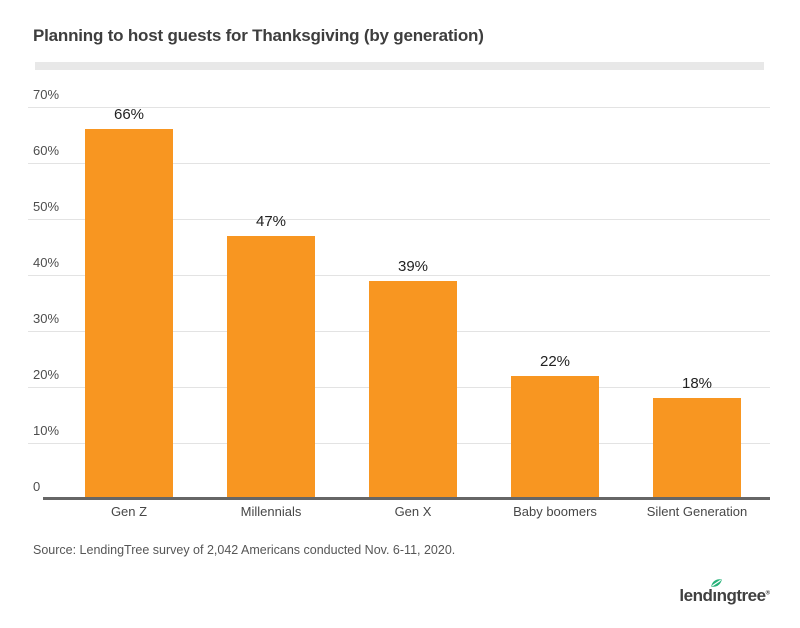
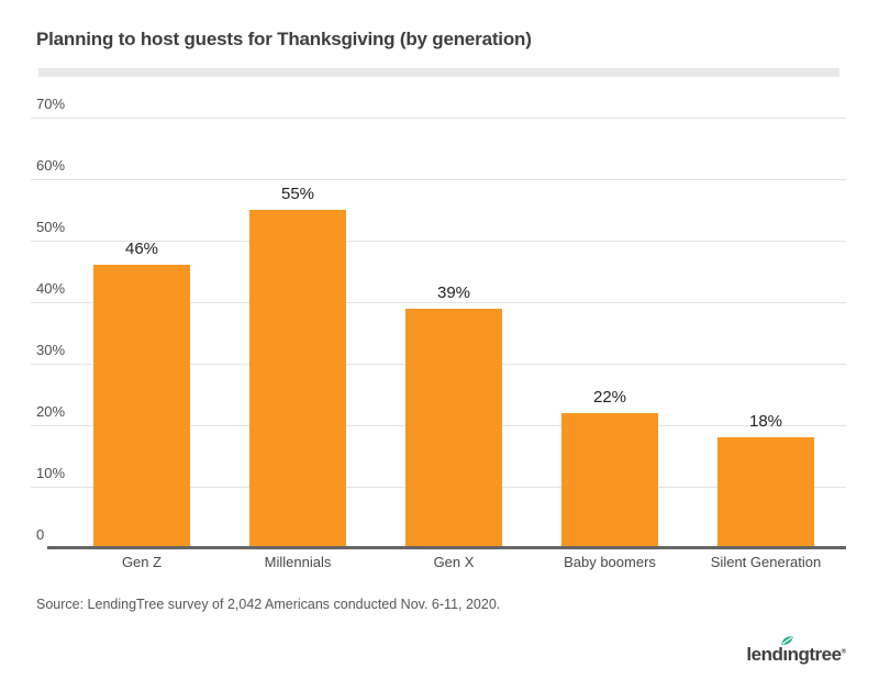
Gen Z: 66% -> 46%
Millennials: 47% -> 55%
